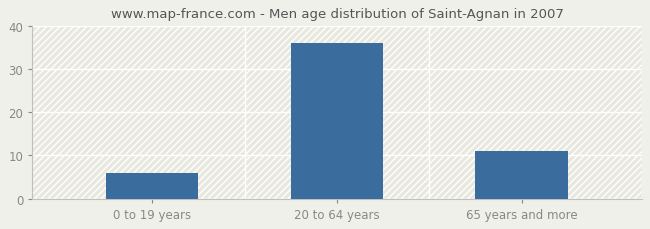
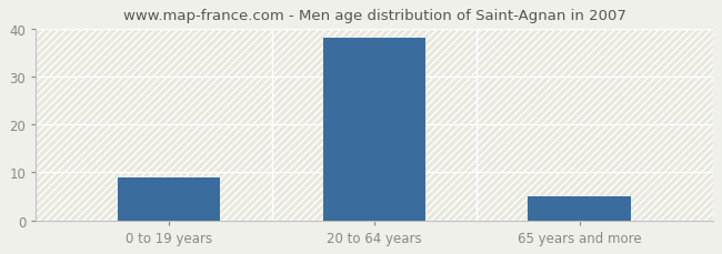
0 to 19 years: 6 -> 9
20 to 64 years: 36 -> 38
65 years and more: 11 -> 5
